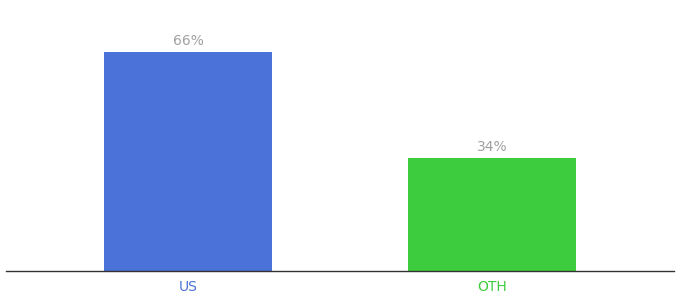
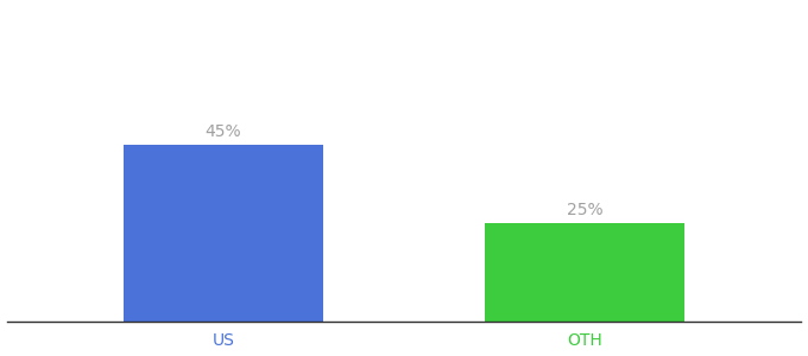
US: 66% -> 45%
OTH: 34% -> 25%
